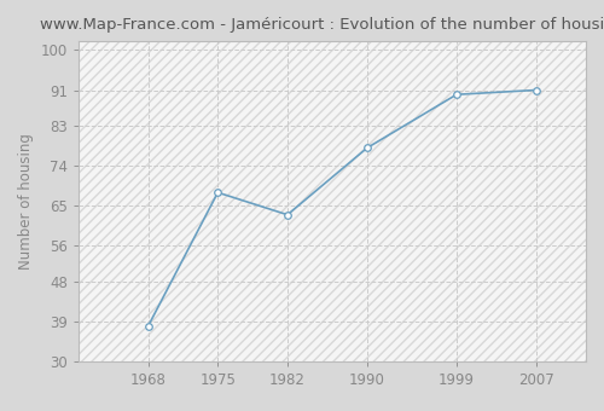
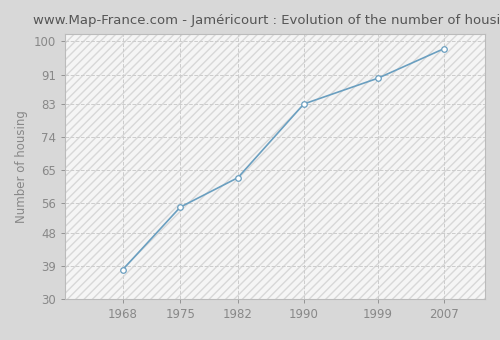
1975: 68 -> 55
1990: 78 -> 83
2007: 91 -> 98
